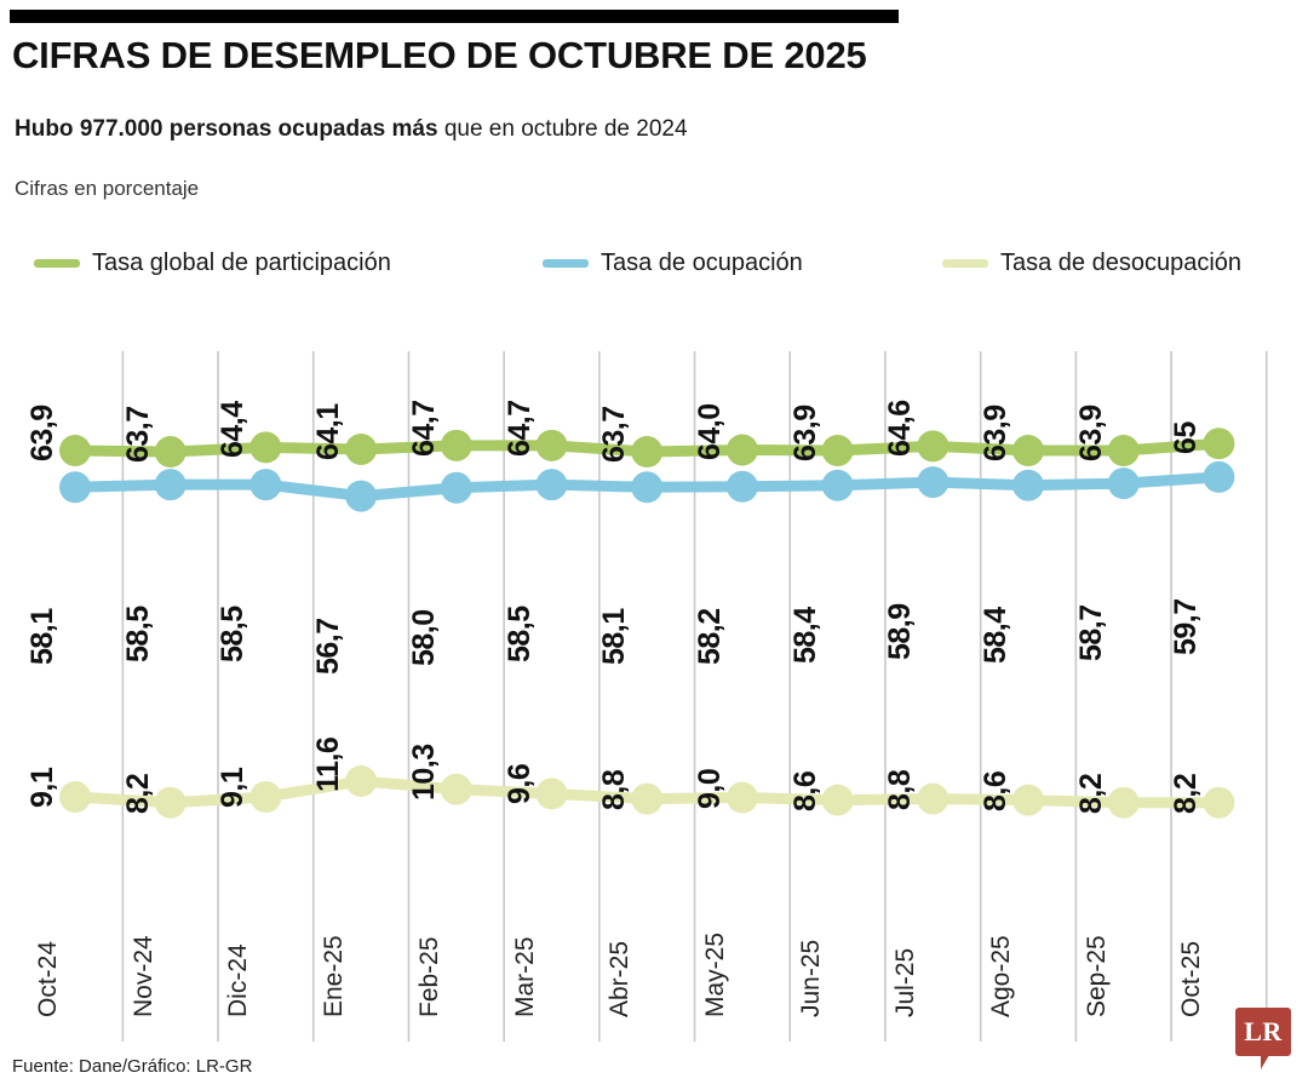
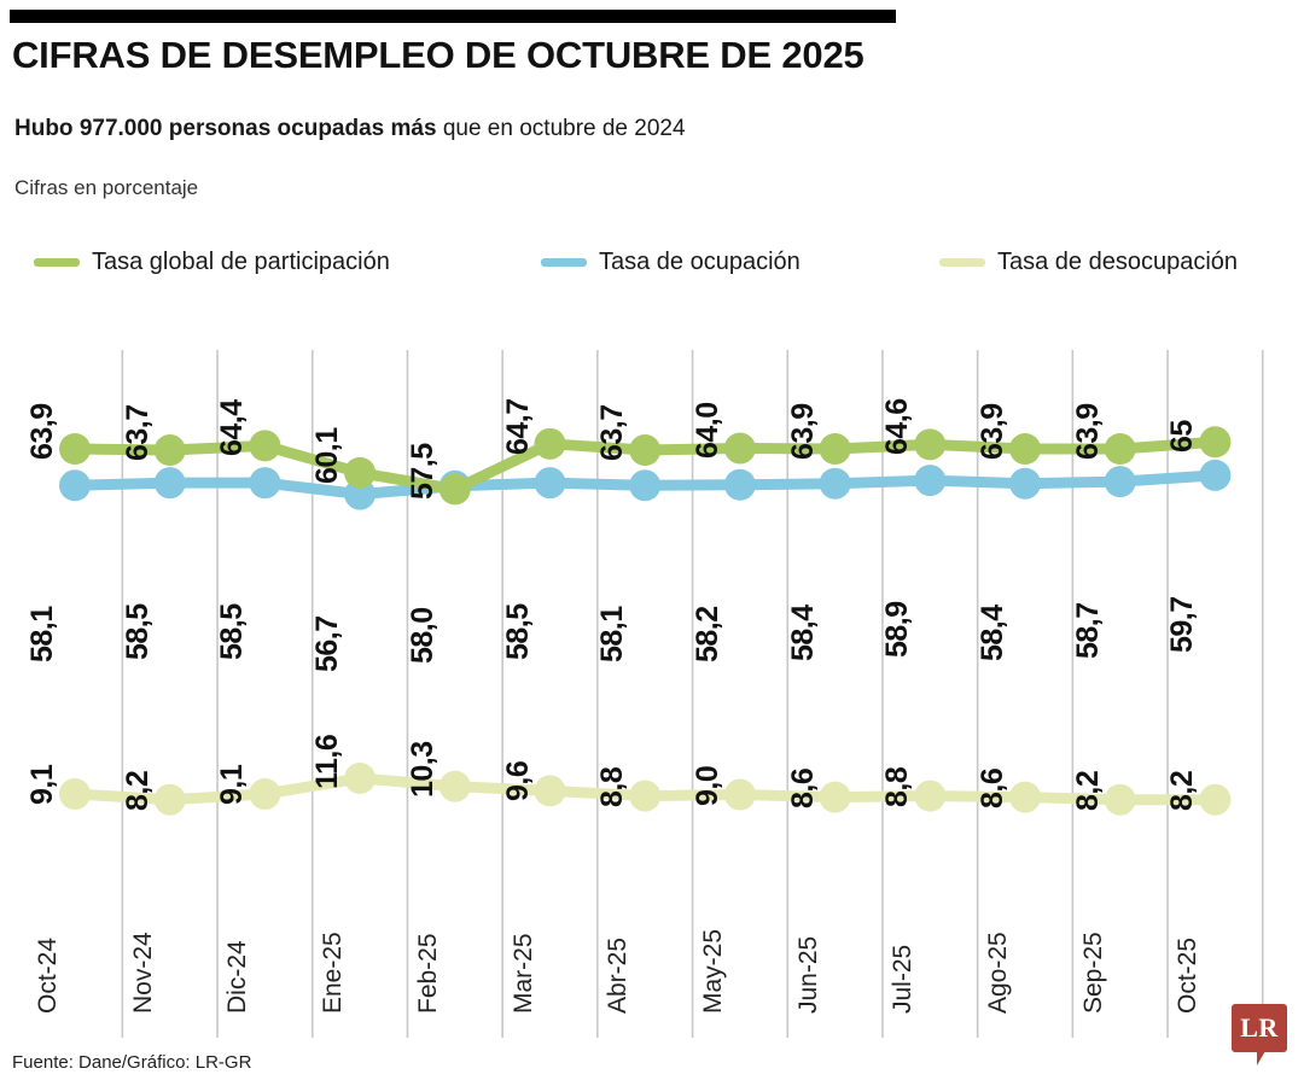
Tasa global de participación/Ene-25: 64,1 -> 60,1
Tasa global de participación/Feb-25: 64,7 -> 57,5
